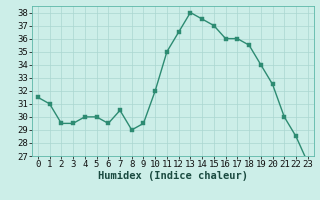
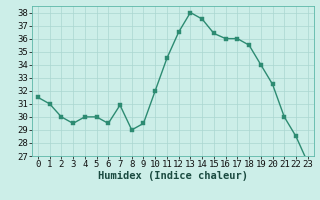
2: 29.5 -> 30.0
7: 30.5 -> 30.9
11: 35.0 -> 34.5
15: 37.0 -> 36.4
